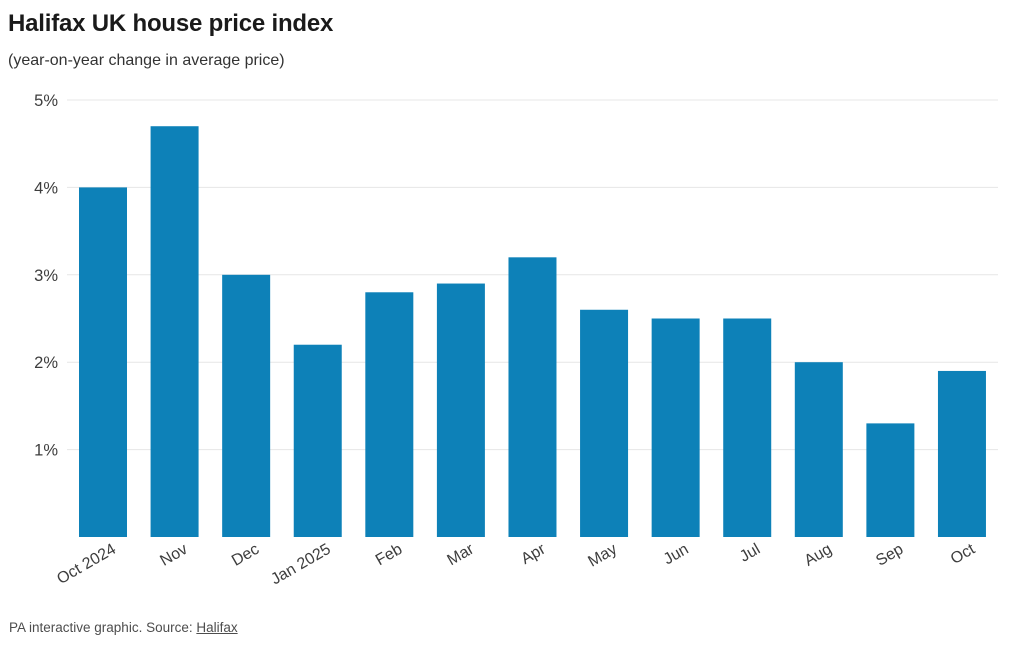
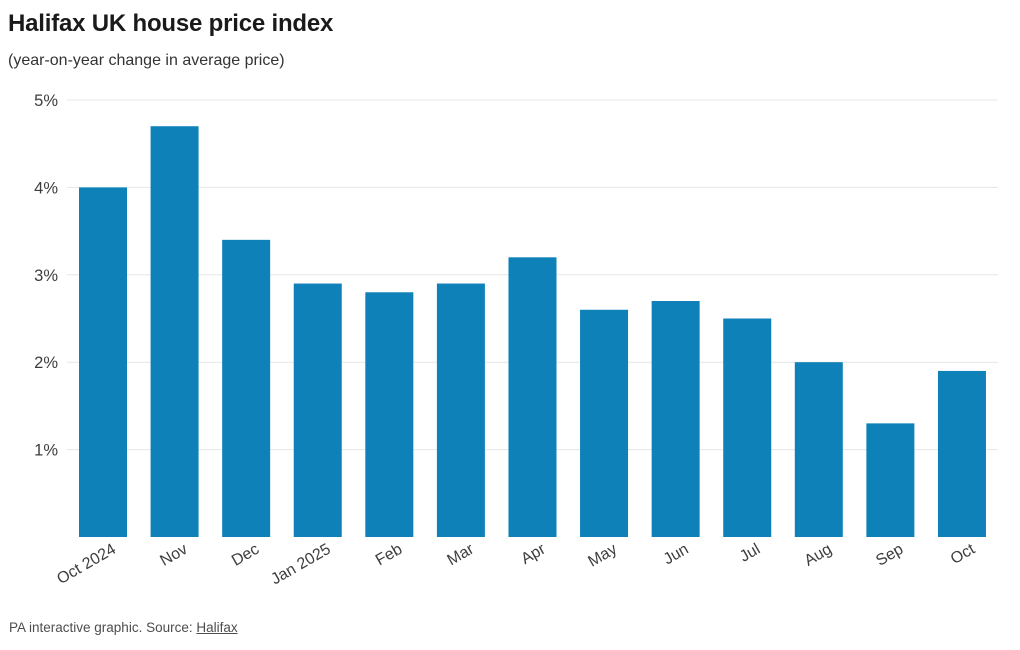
Dec: 3.0% -> 3.4%
Jan 2025: 2.2% -> 2.9%
Jun: 2.5% -> 2.7%
